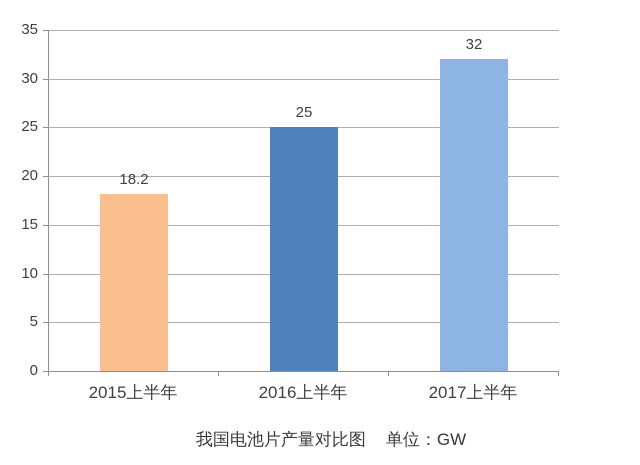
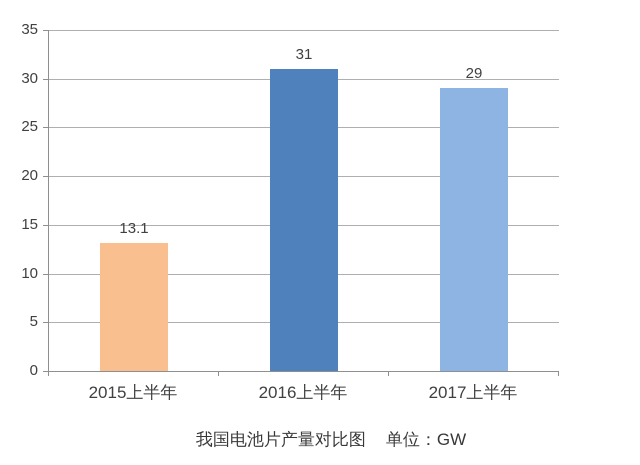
2015上半年: 18.2 -> 13.1
2016上半年: 25 -> 31
2017上半年: 32 -> 29
